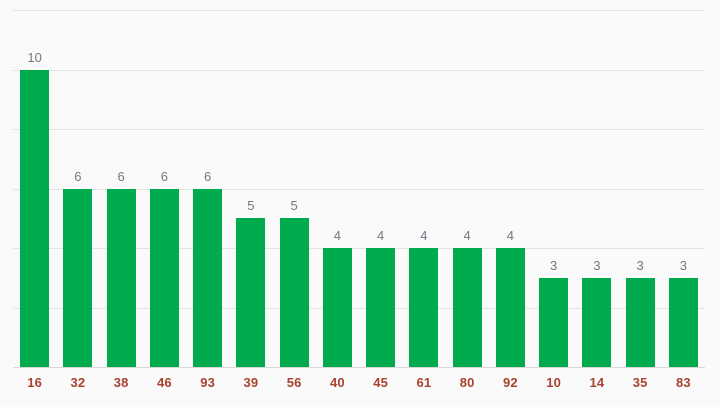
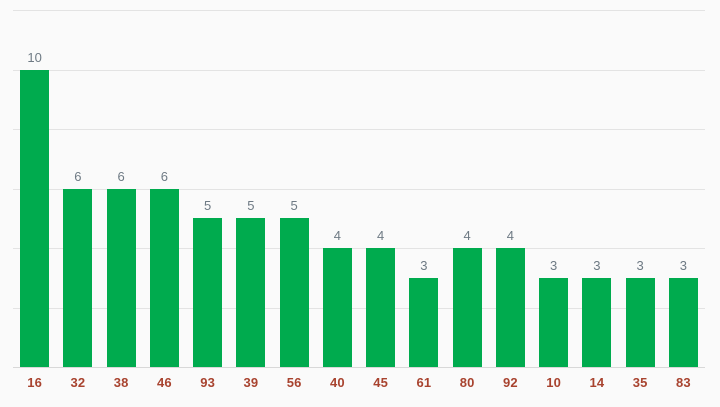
93: 6 -> 5
61: 4 -> 3
